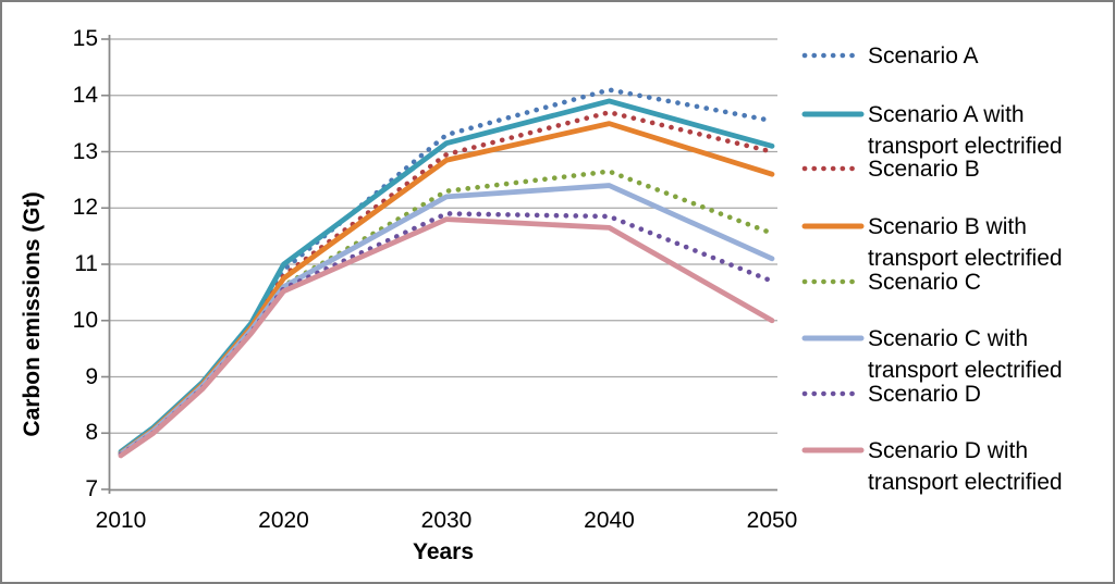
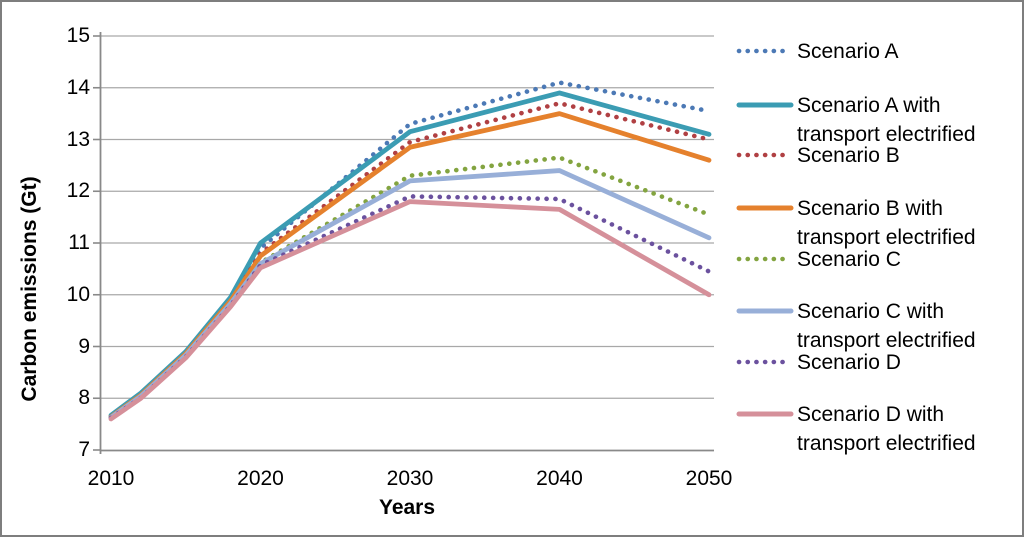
Scenario D/2050: 10.7 -> 10.4
